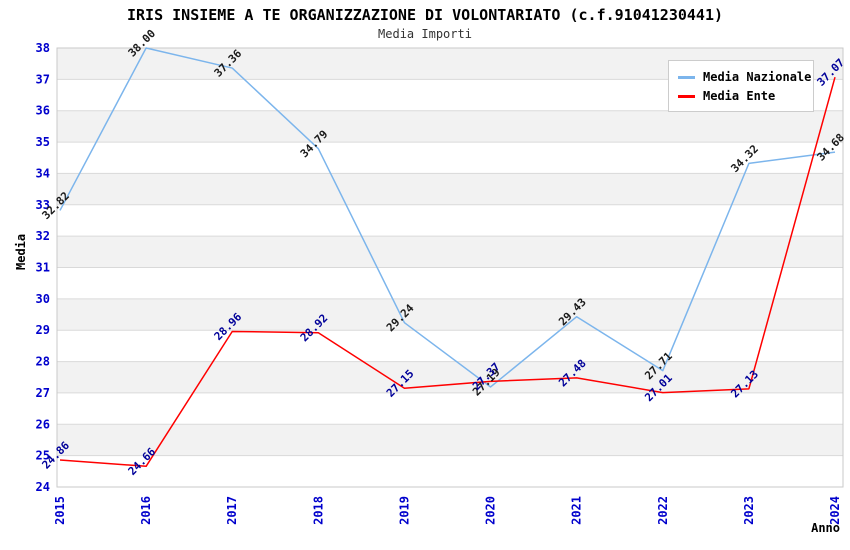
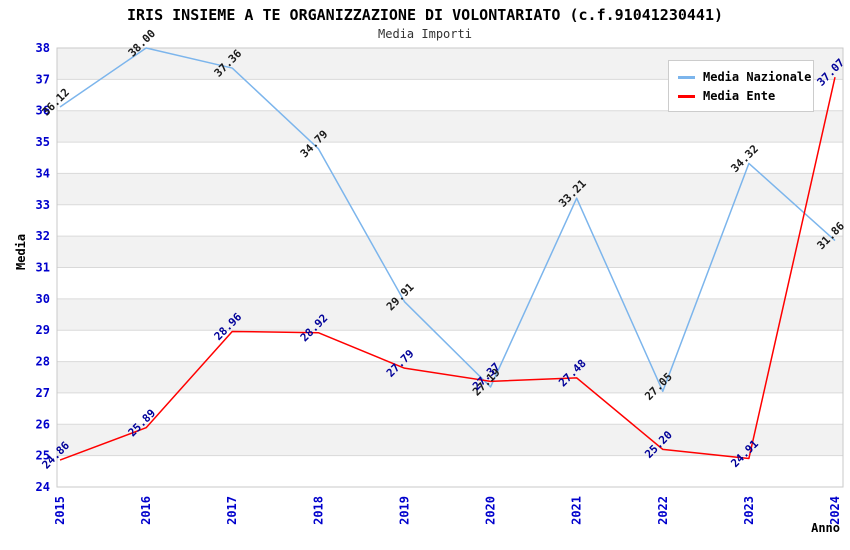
Media Nazionale/2015: 32.82 -> 36.12
Media Ente/2016: 24.66 -> 25.89
Media Nazionale/2019: 29.24 -> 29.91
Media Ente/2019: 27.15 -> 27.79
Media Nazionale/2021: 29.43 -> 33.21
Media Nazionale/2022: 27.71 -> 27.05
Media Ente/2022: 27.01 -> 25.20
Media Ente/2023: 27.13 -> 24.91
Media Nazionale/2024: 34.68 -> 31.86
